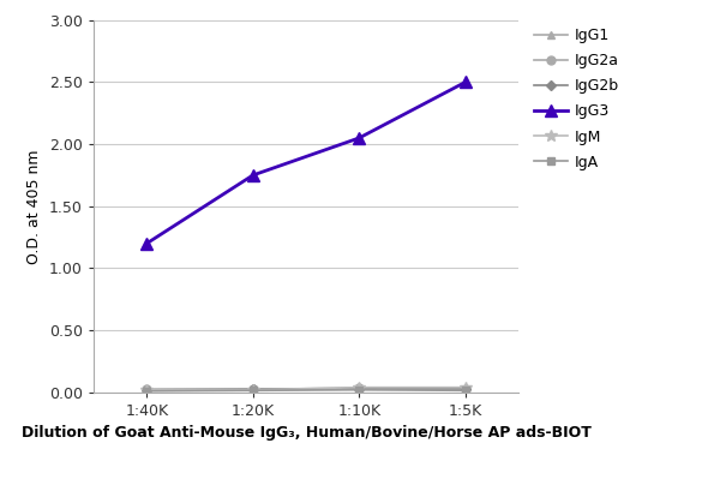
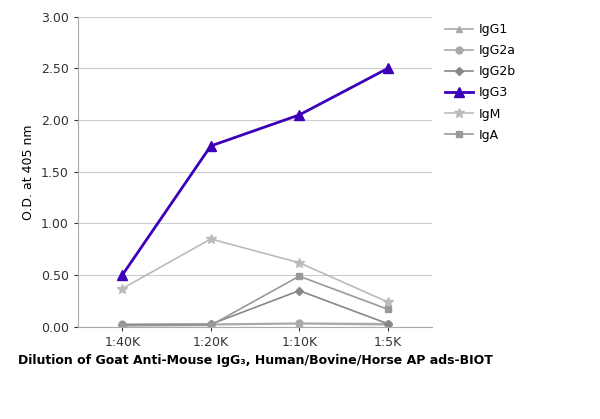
IgG3/1:40K: 1.20 -> 0.50
IgM/1:40K: 0.02 -> 0.37
IgM/1:20K: 0.02 -> 0.85
IgG2b/1:10K: 0.03 -> 0.35
IgM/1:10K: 0.04 -> 0.62
IgA/1:10K: 0.02 -> 0.49
IgM/1:5K: 0.04 -> 0.24
IgA/1:5K: 0.01 -> 0.17
